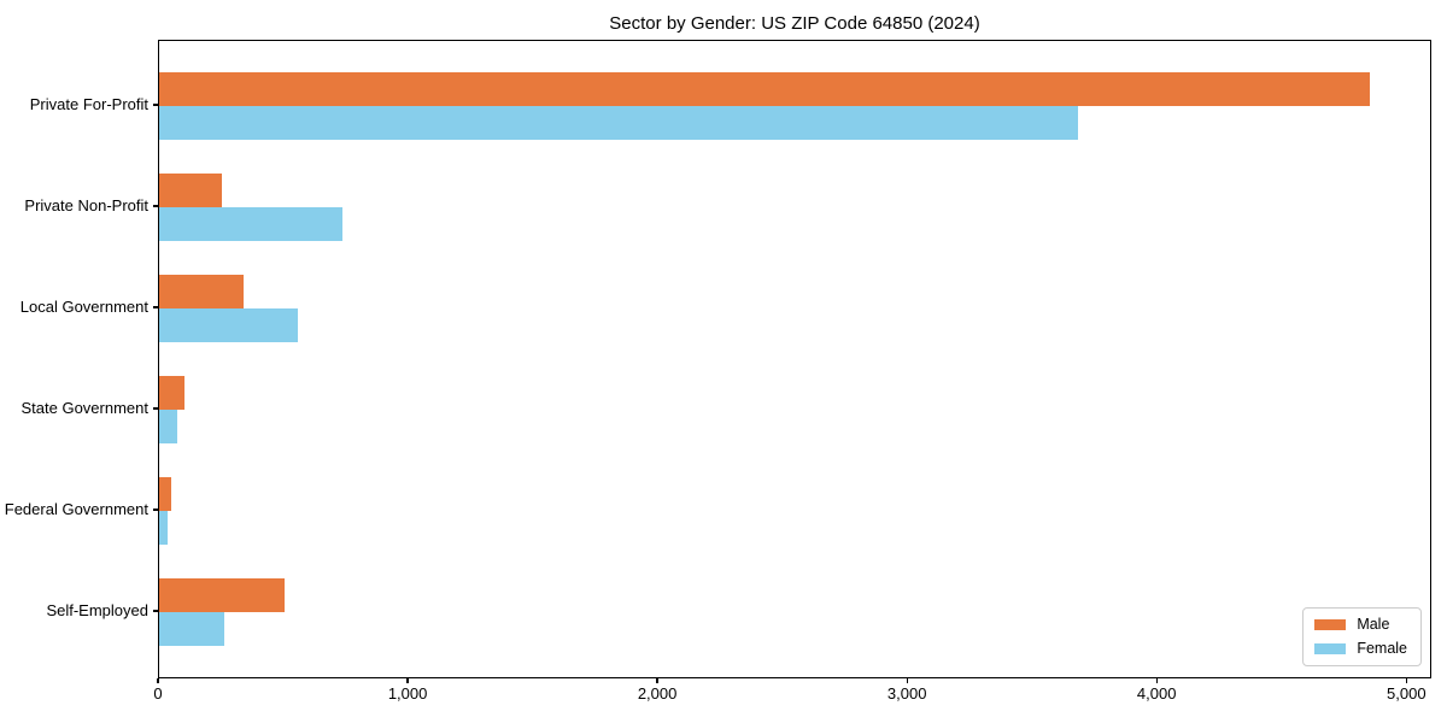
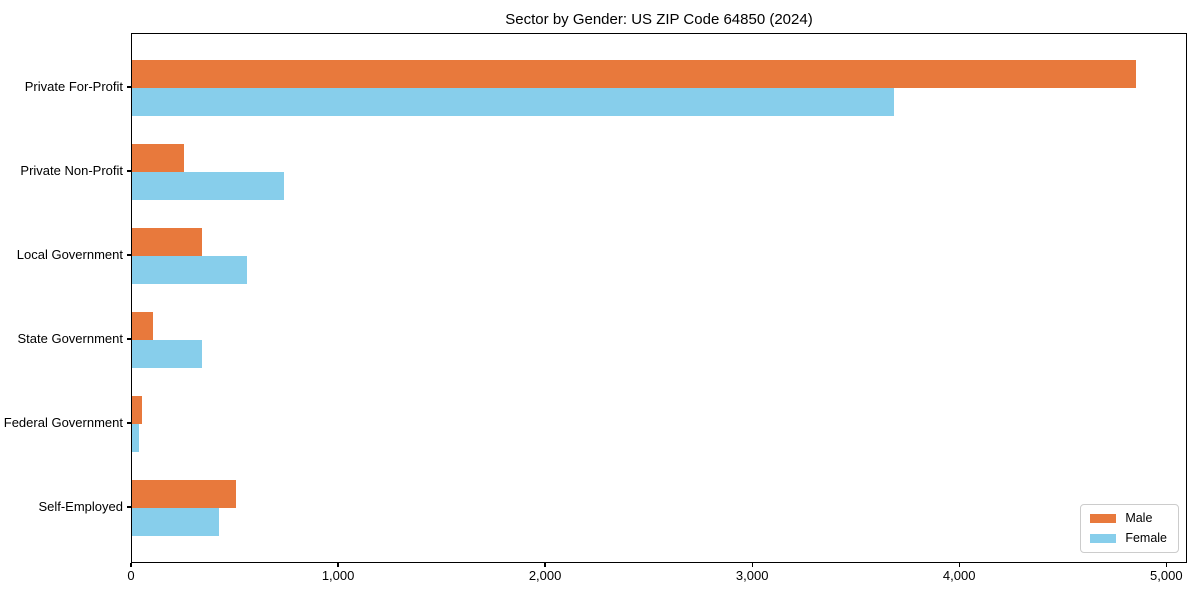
Female/State Government: 70 -> 340
Female/Self-Employed: 260 -> 420
